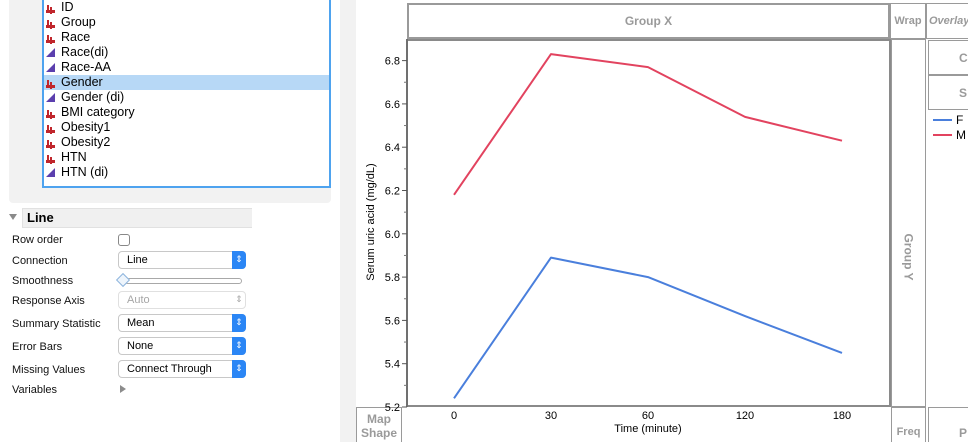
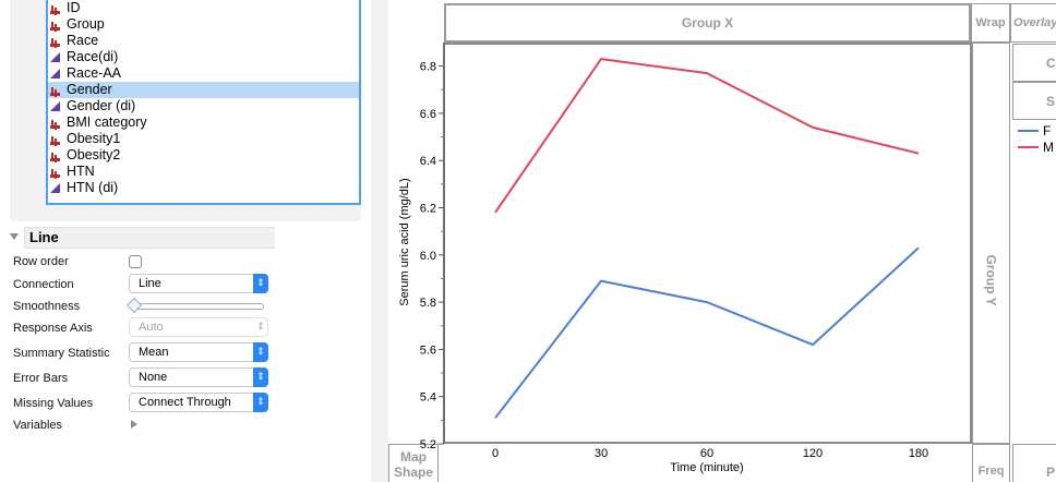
F/0: 5.24 -> 5.31
F/180: 5.45 -> 6.03
